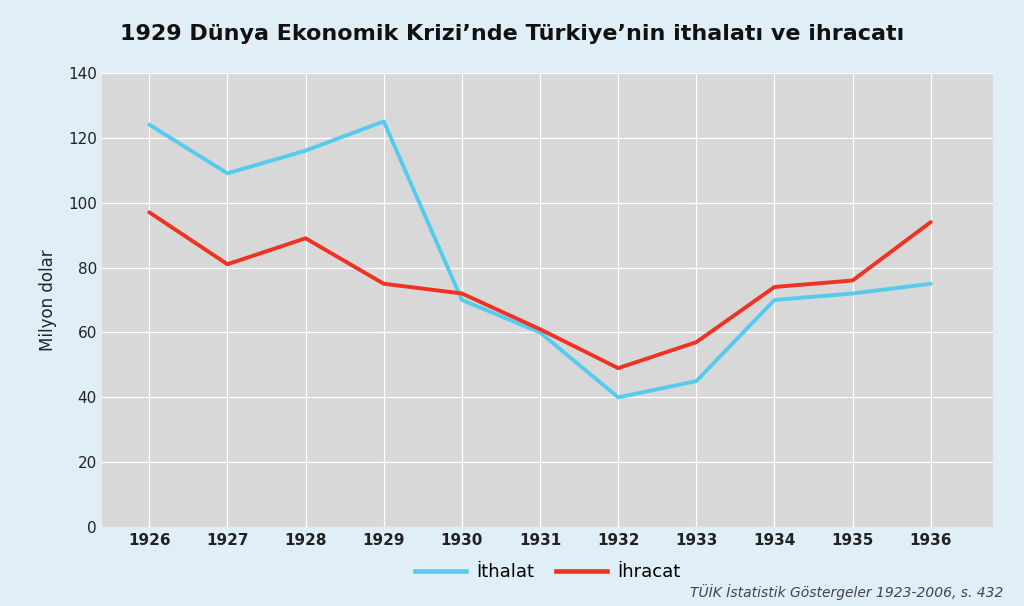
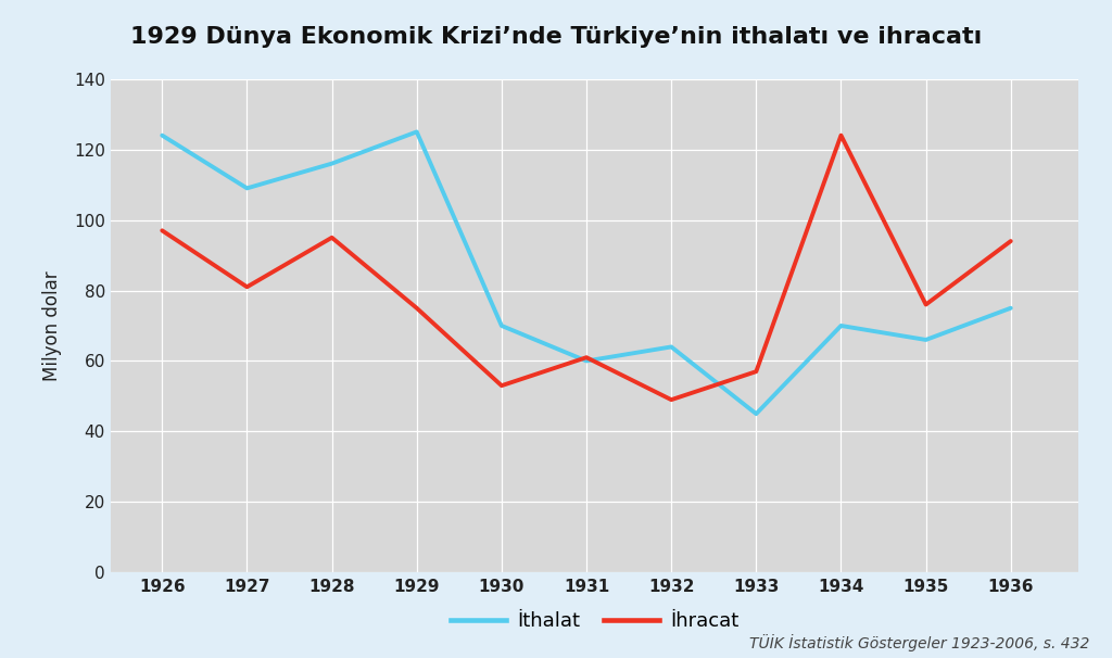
İhracat/1928: 89 -> 95
İhracat/1930: 72 -> 53
İthalat/1932: 40 -> 64
İhracat/1934: 74 -> 124
İthalat/1935: 72 -> 66
